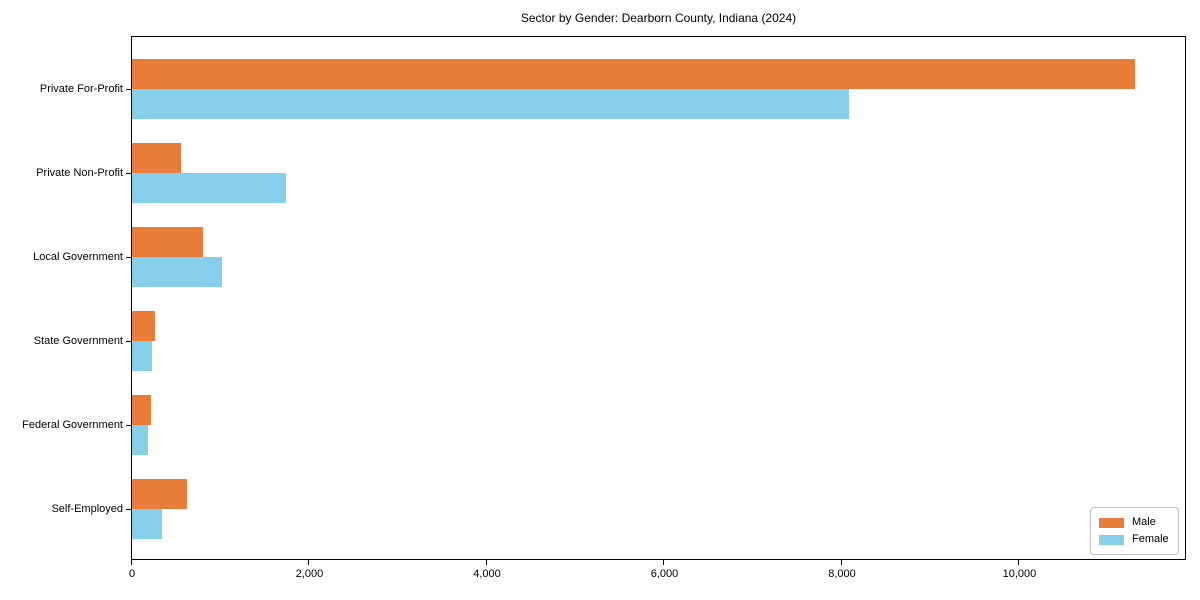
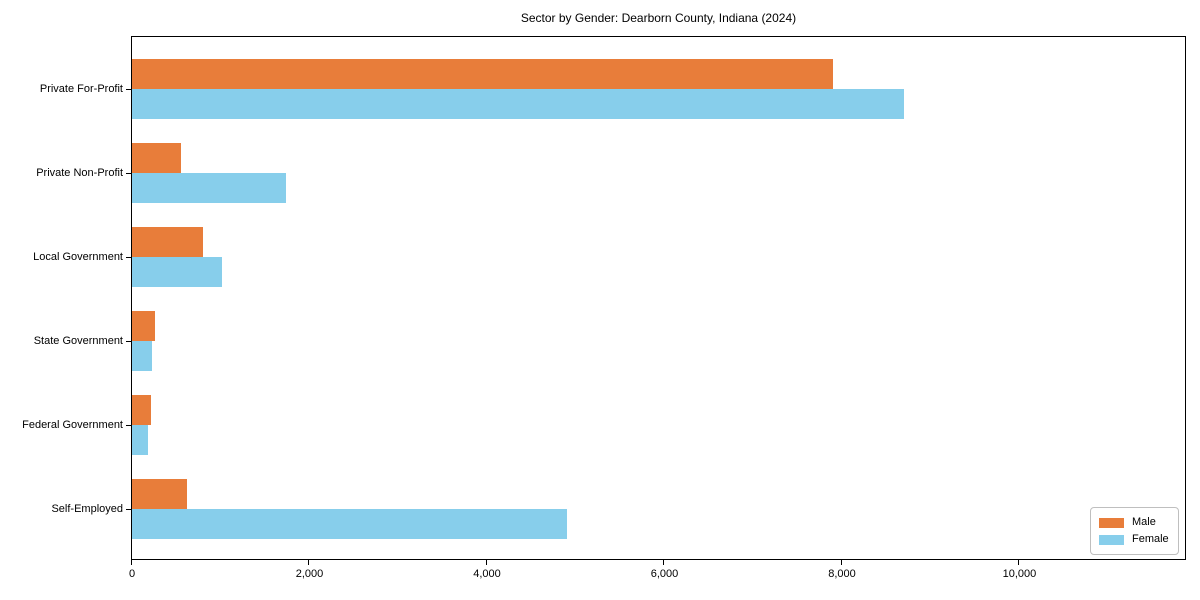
Male/Private For-Profit: 11300 -> 7900
Female/Private For-Profit: 8100 -> 8700
Female/Self-Employed: 300 -> 4900
